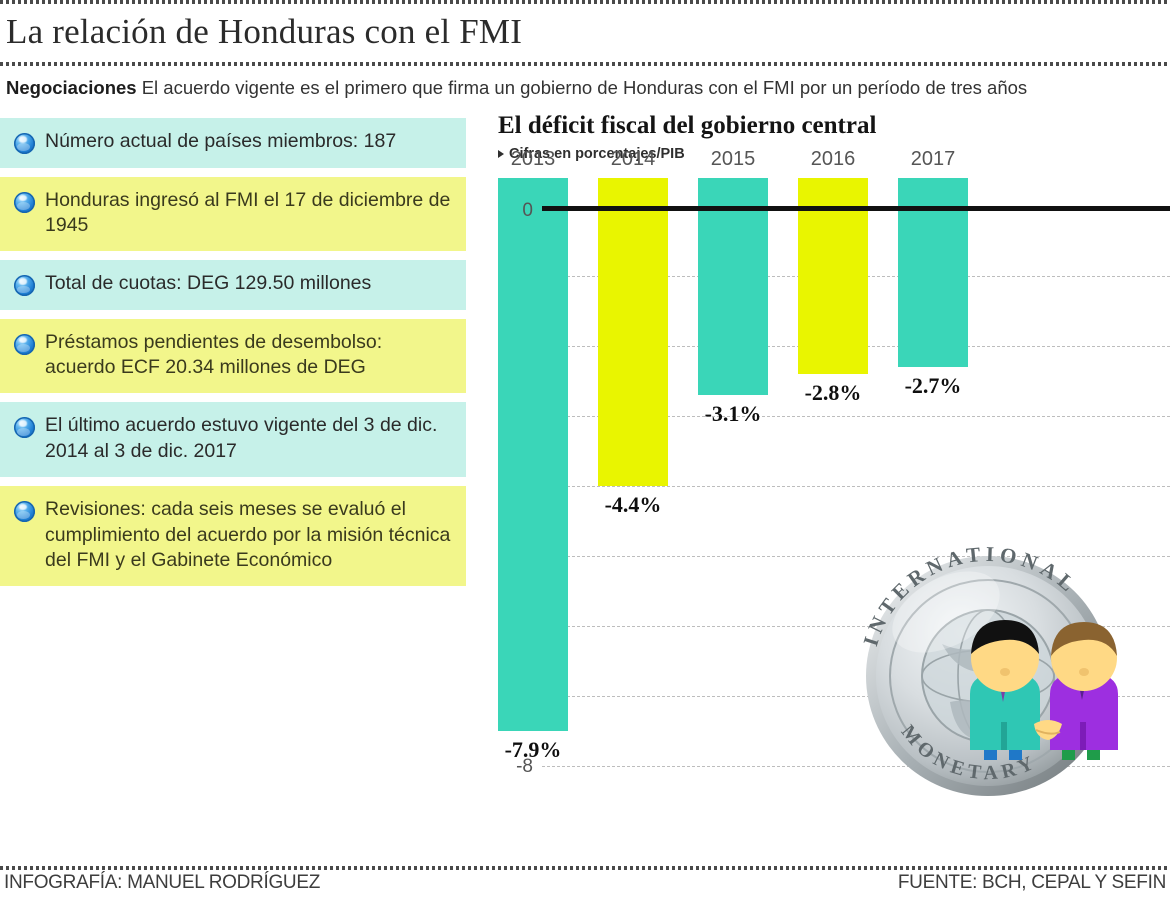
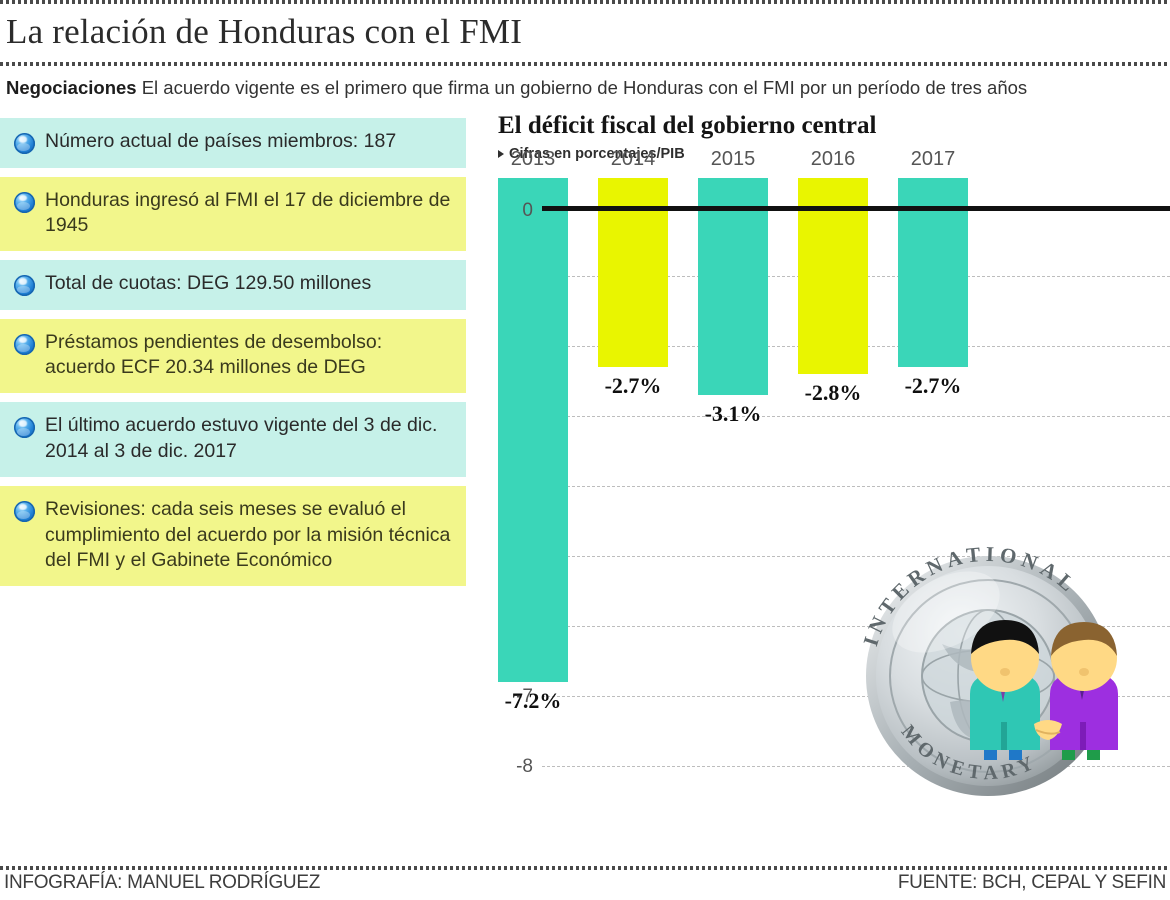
2013: -7.9% -> -7.2%
2014: -4.4% -> -2.7%
